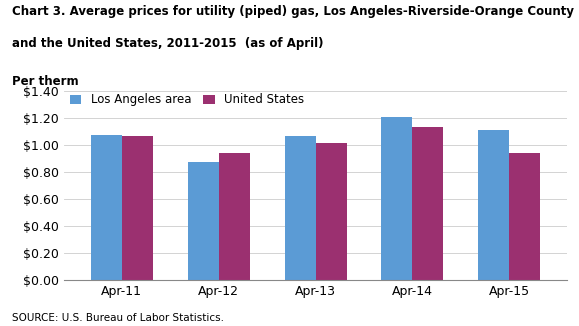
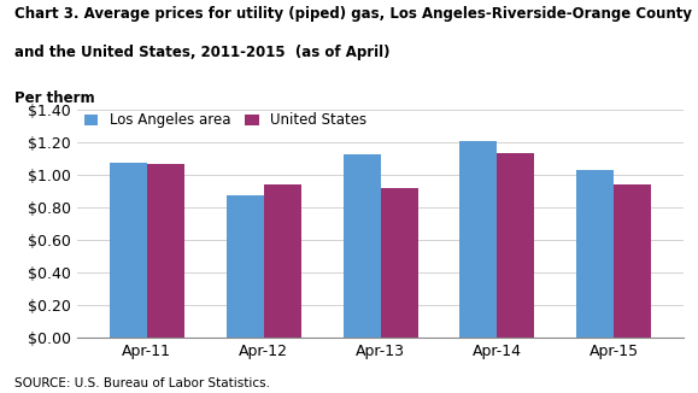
Los Angeles area/Apr-13: $1.07 -> $1.13
United States/Apr-13: $1.02 -> $0.92
Los Angeles area/Apr-15: $1.11 -> $1.03
